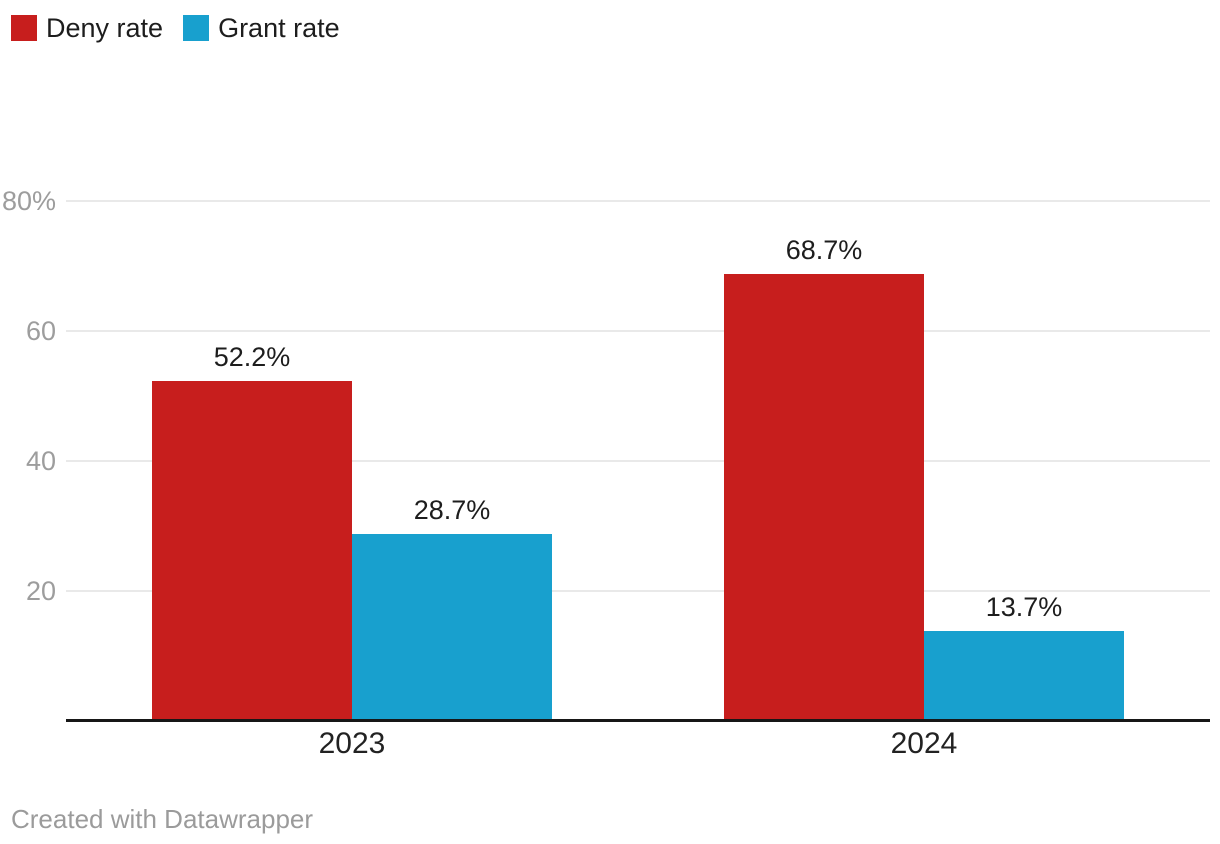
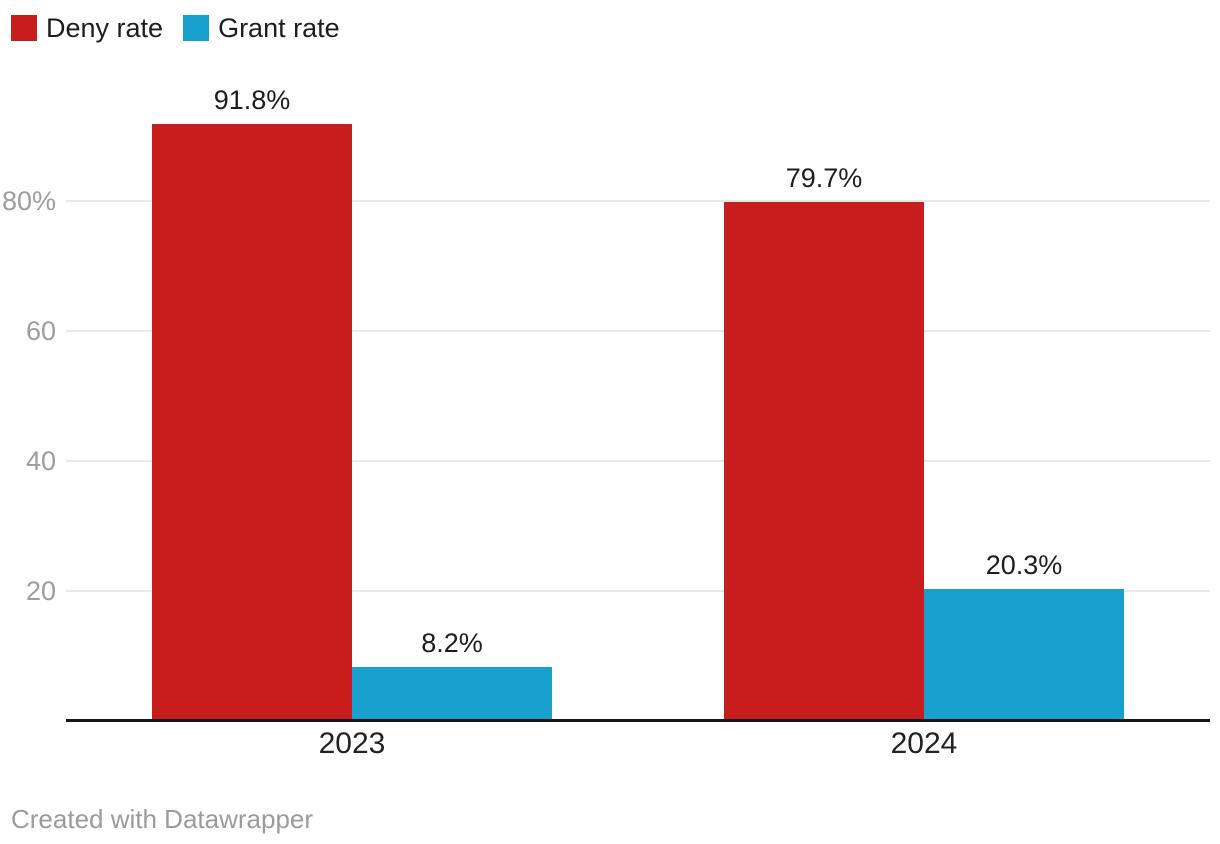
Deny rate/2023: 52.2% -> 91.8%
Grant rate/2023: 28.7% -> 8.2%
Deny rate/2024: 68.7% -> 79.7%
Grant rate/2024: 13.7% -> 20.3%
